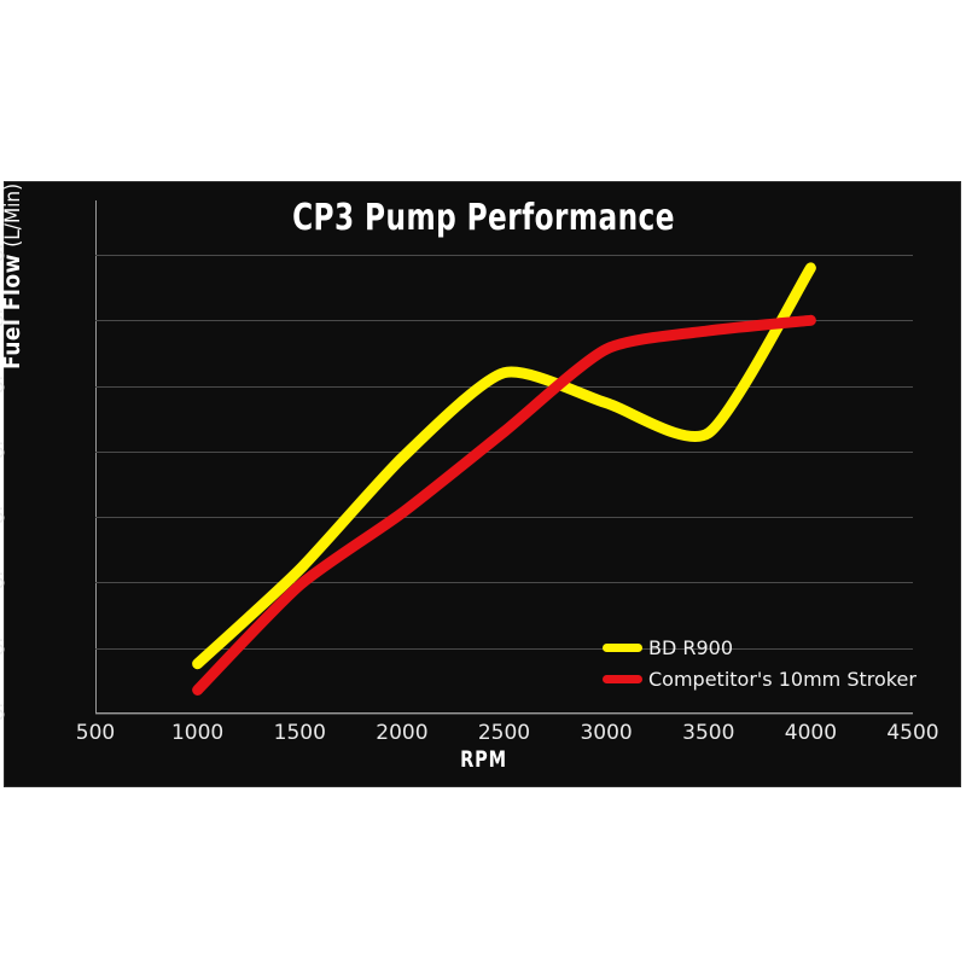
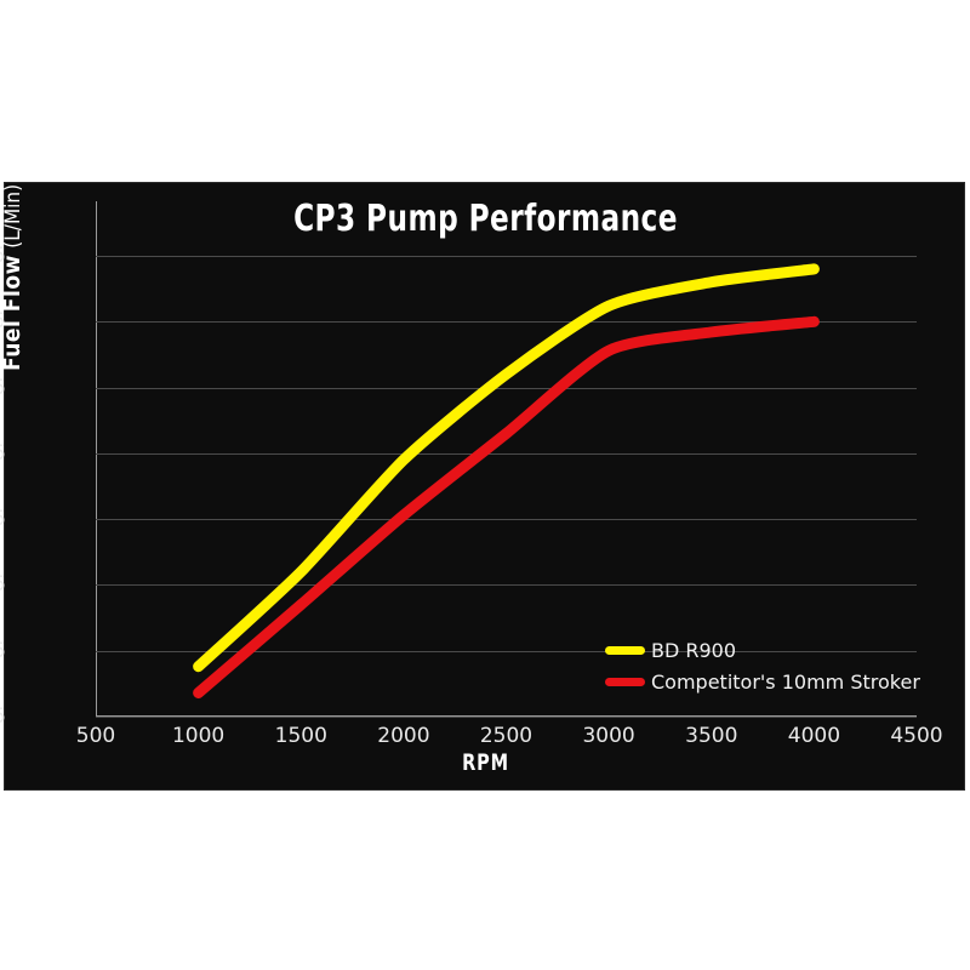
Competitor's 10mm Stroker/1500: 2.23 -> 2.10
BD R900/3000: 3.62 -> 4.37
BD R900/3500: 3.39 -> 4.55
